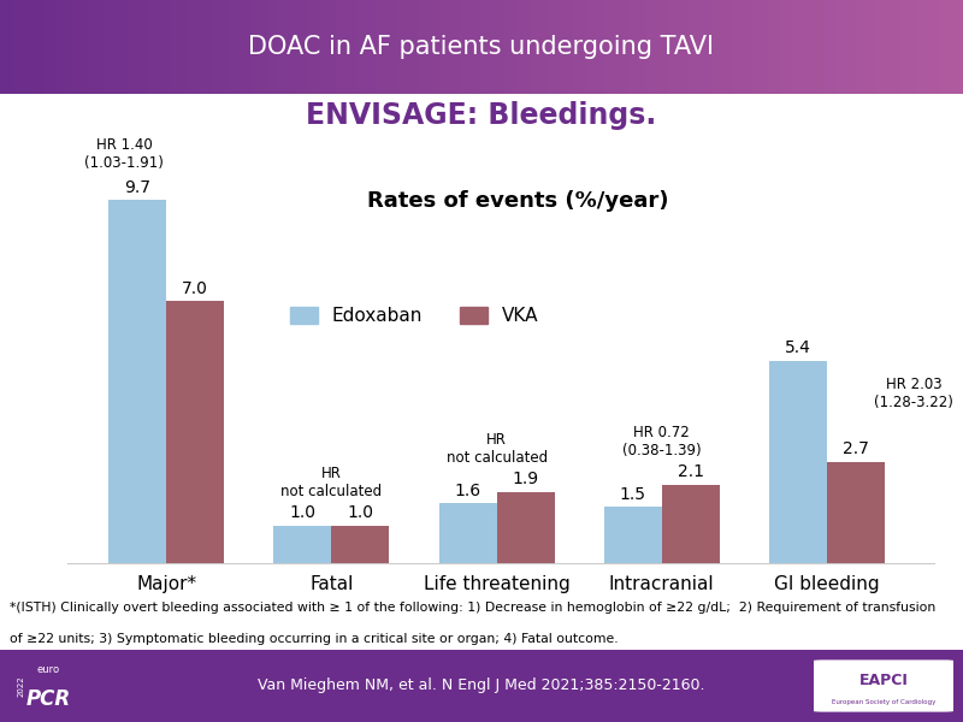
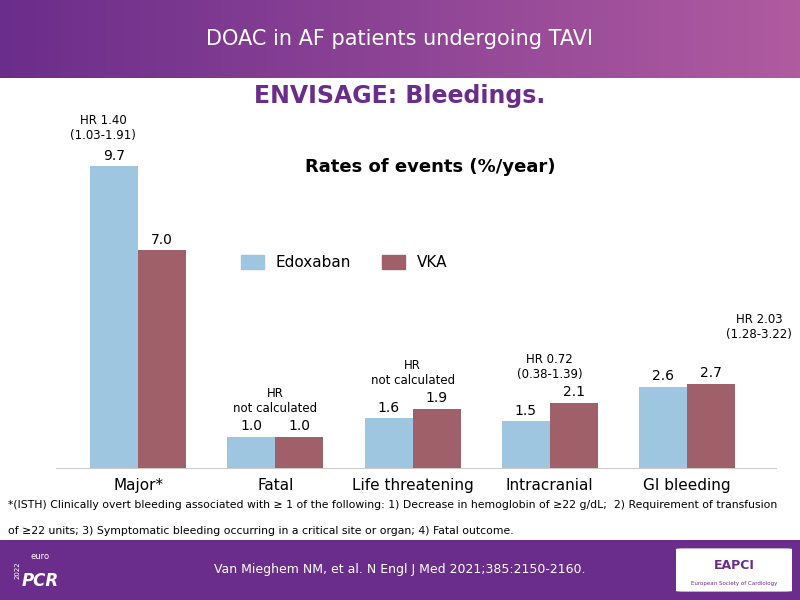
Edoxaban/GI bleeding: 5.4 -> 2.6
